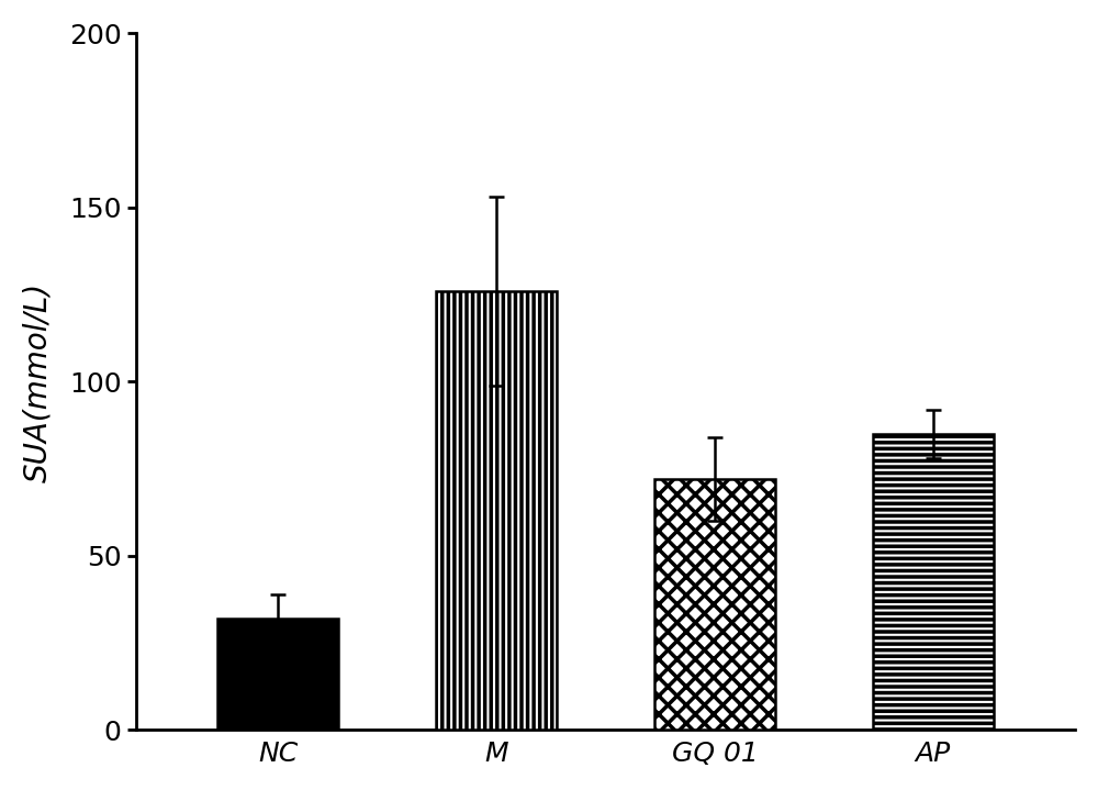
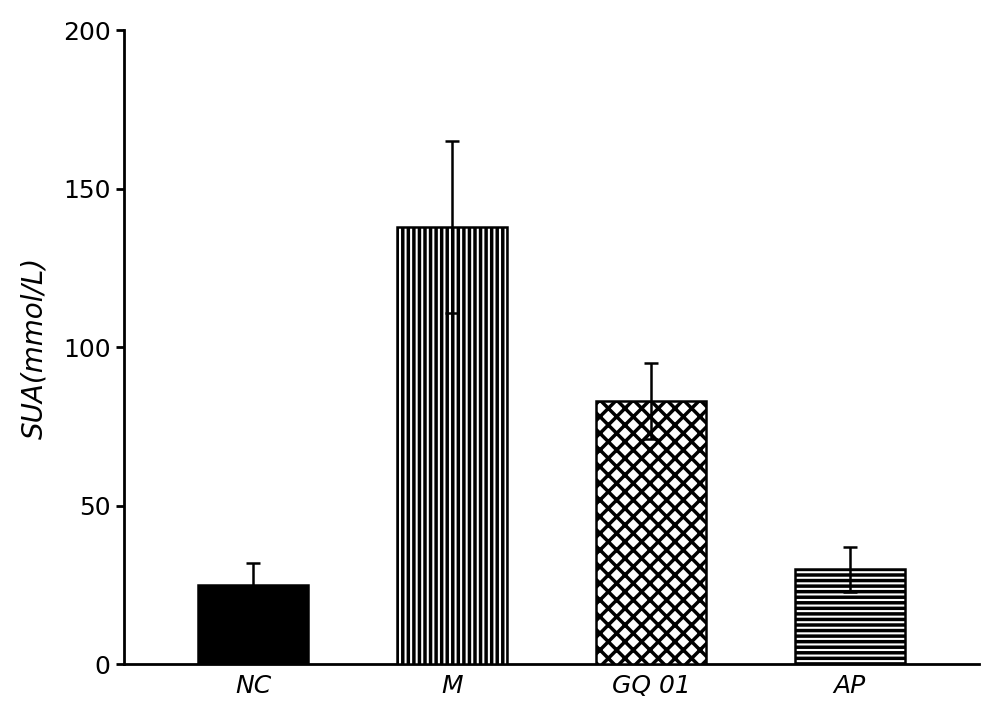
NC: 32 -> 25
M: 126 -> 138
GQ 01: 72 -> 83
AP: 85 -> 30
